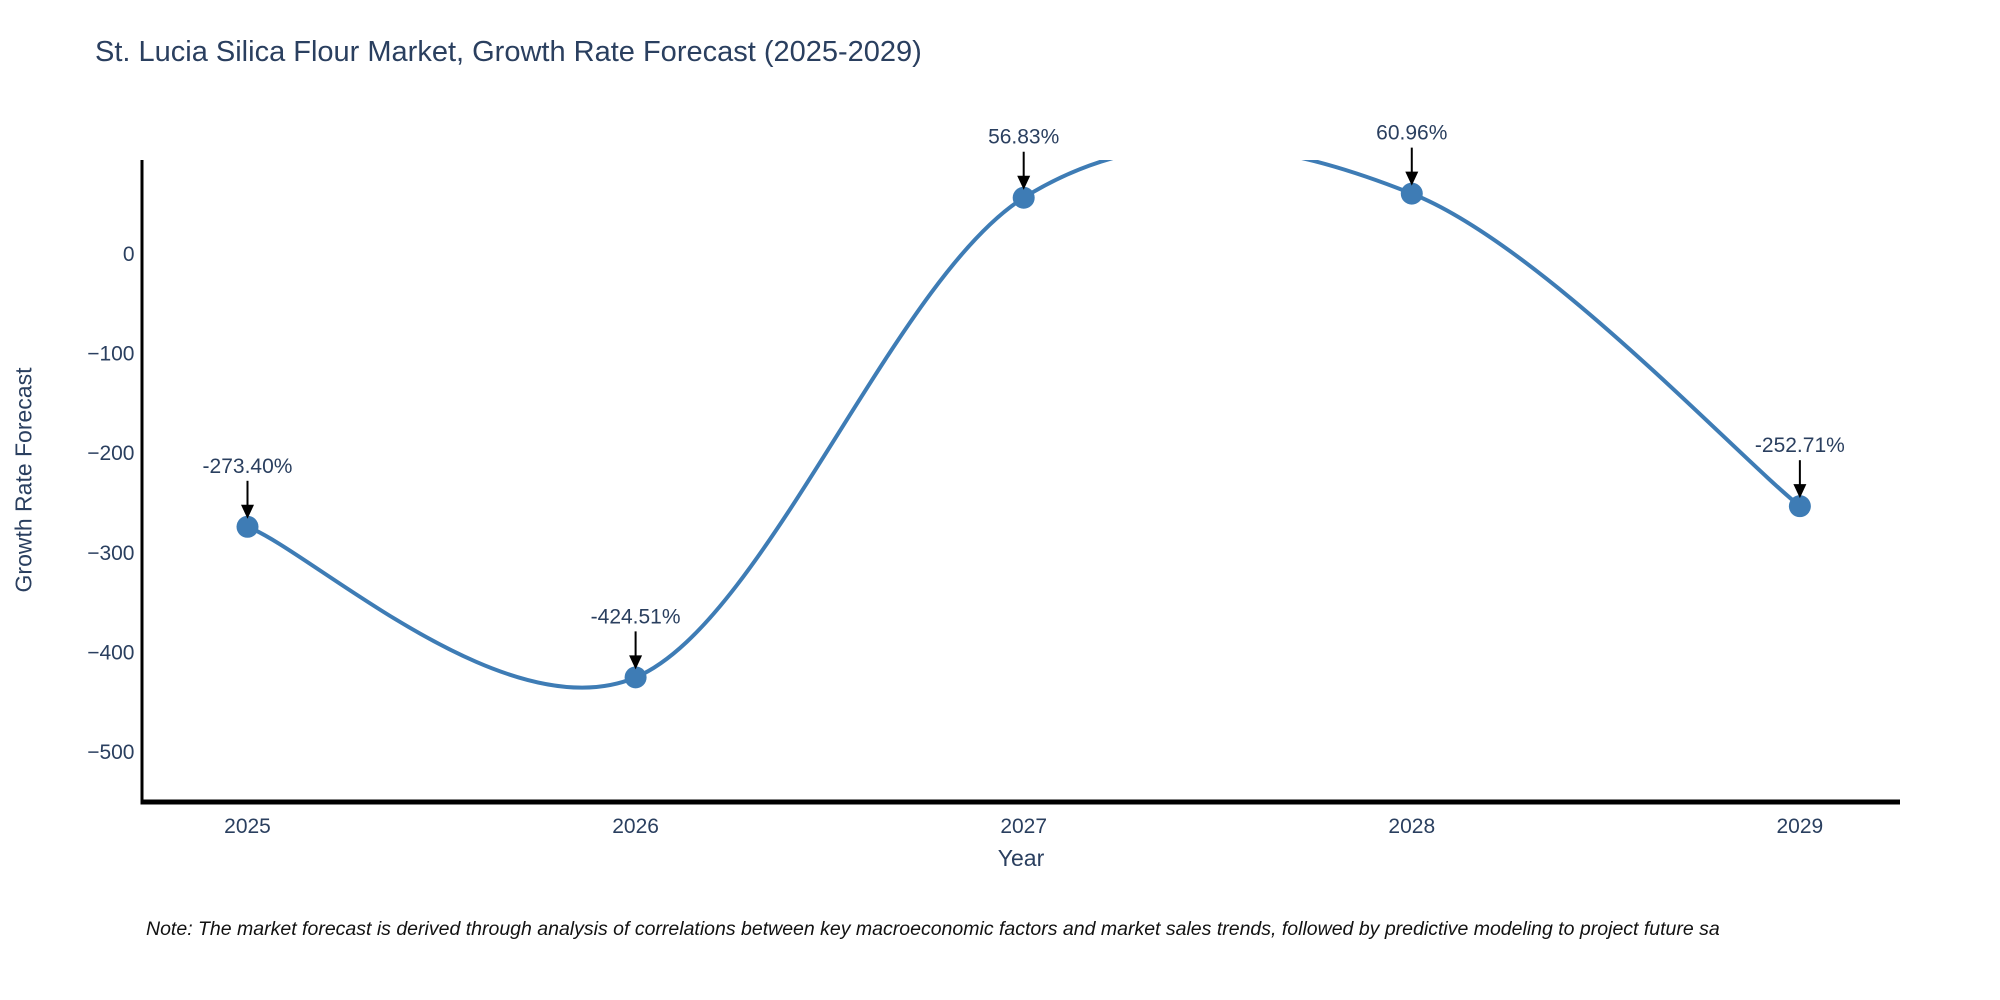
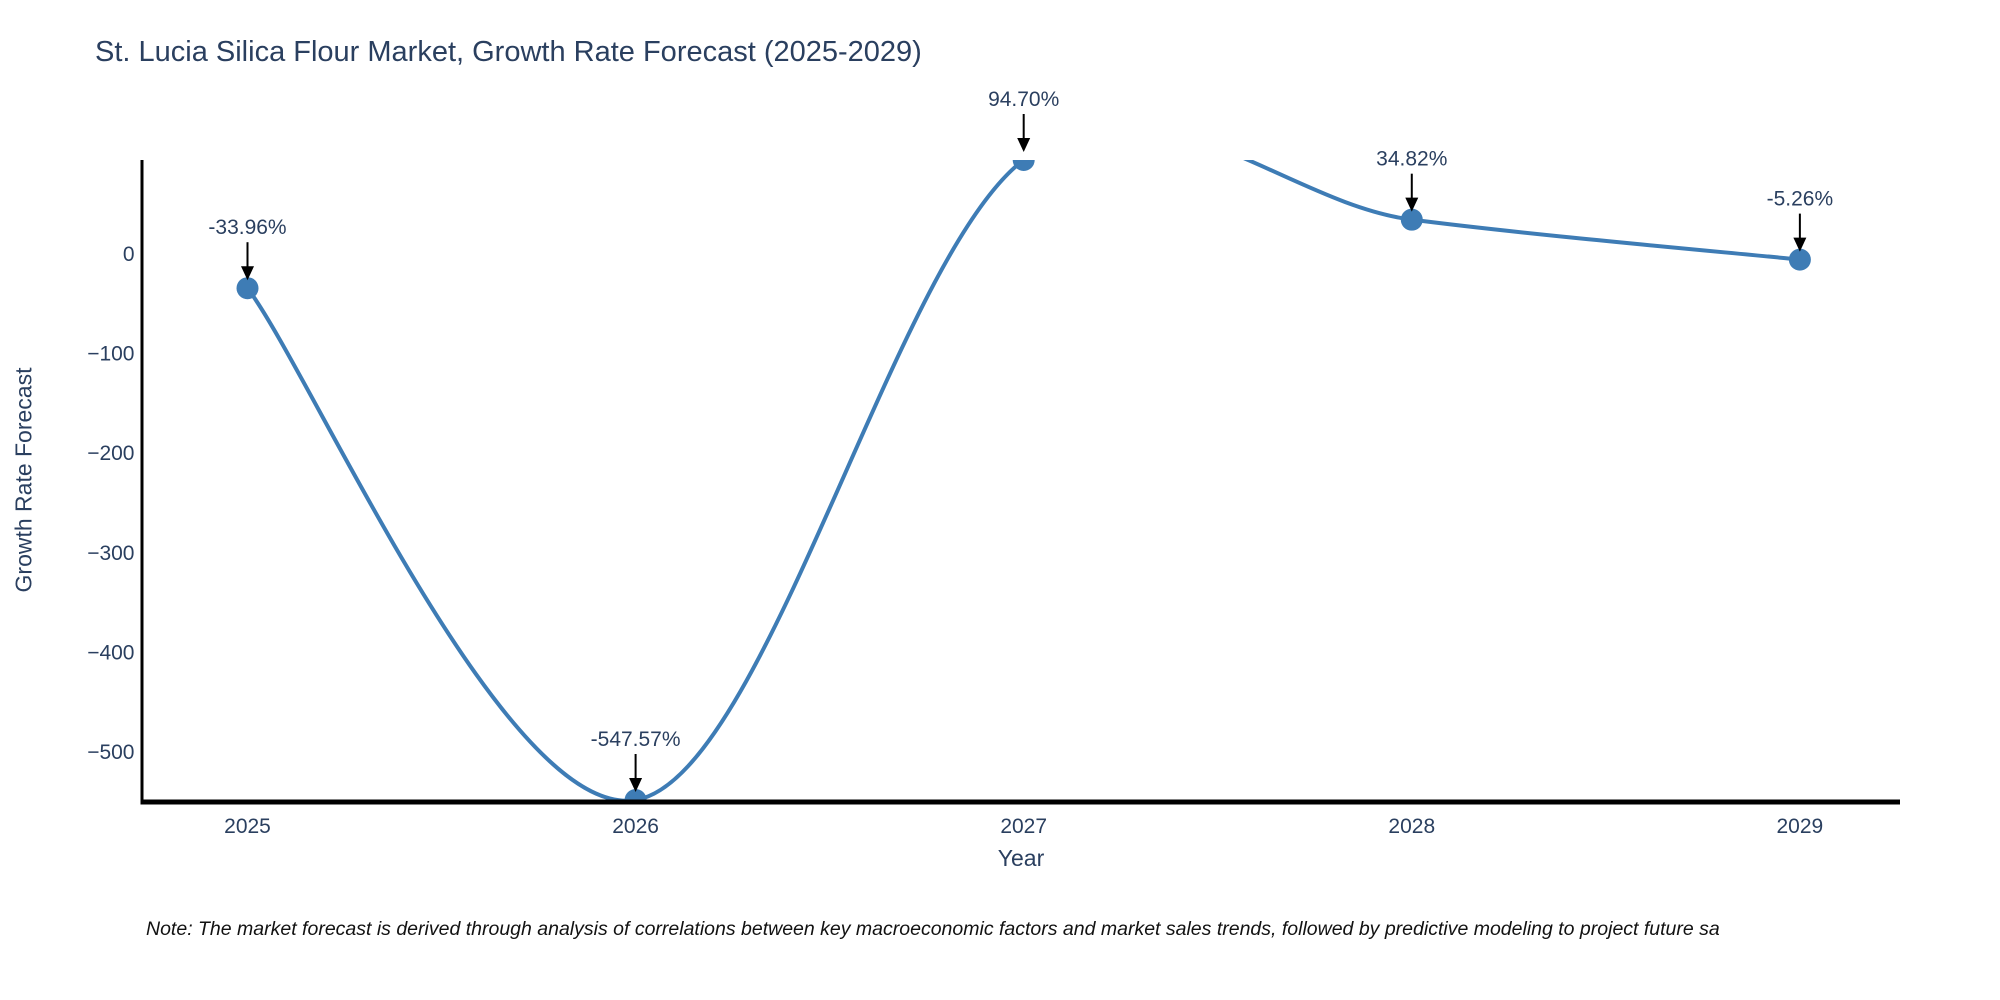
2025: -273.40% -> -33.96%
2026: -424.51% -> -547.57%
2027: 56.83% -> 94.70%
2028: 60.96% -> 34.82%
2029: -252.71% -> -5.26%
